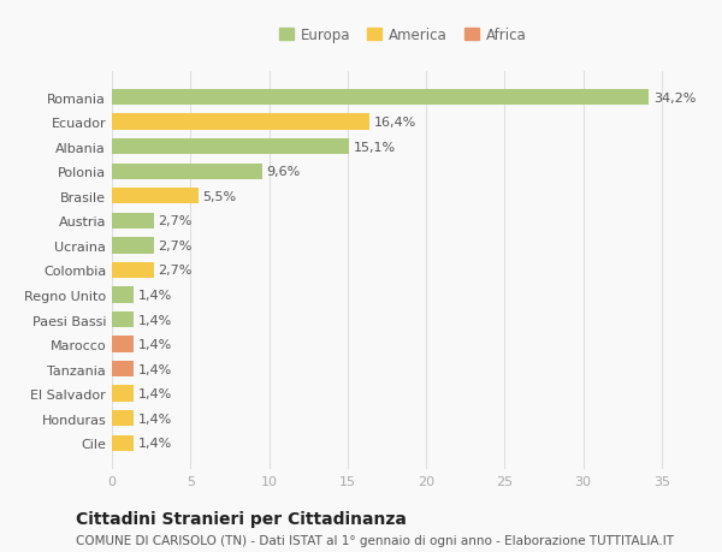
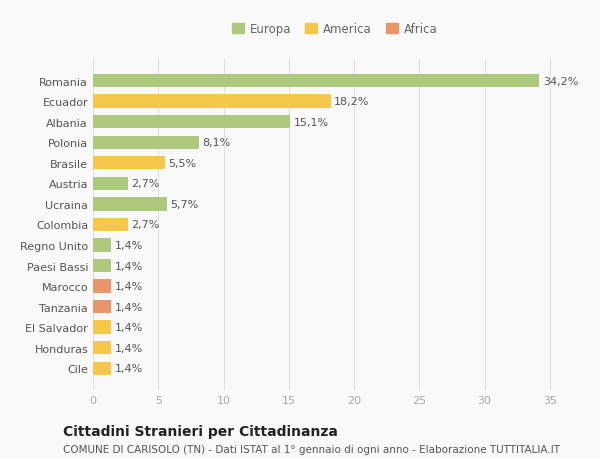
Ecuador: 16,4% -> 18,2%
Polonia: 9,6% -> 8,1%
Ucraina: 2,7% -> 5,7%
